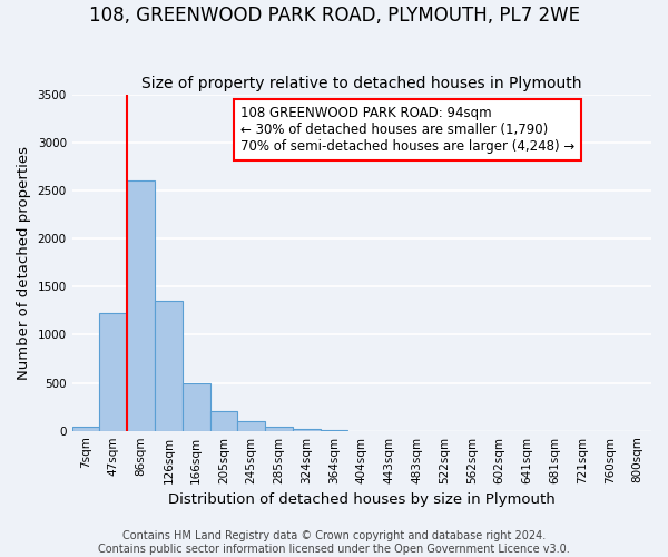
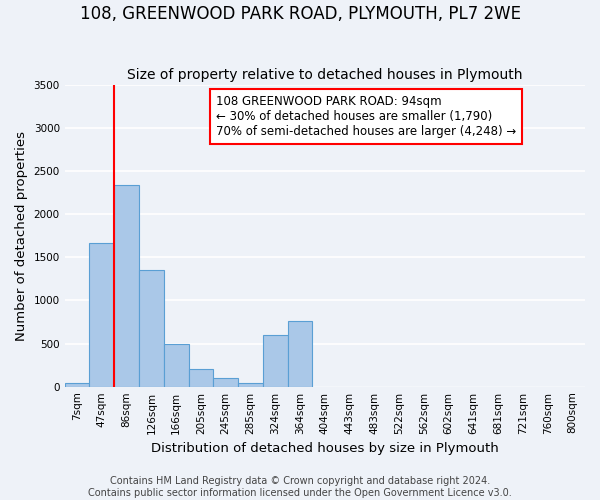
47sqm: 1230 -> 1660
86sqm: 2600 -> 2340
324sqm: 20 -> 600
364sqm: 0 -> 760
